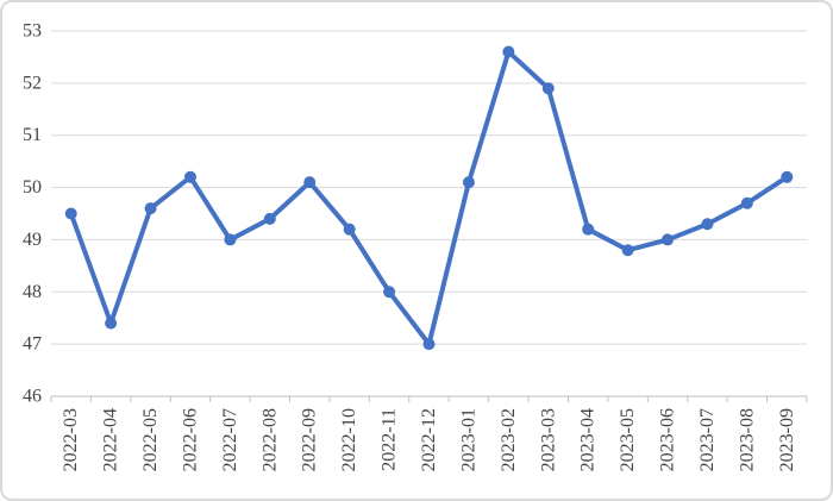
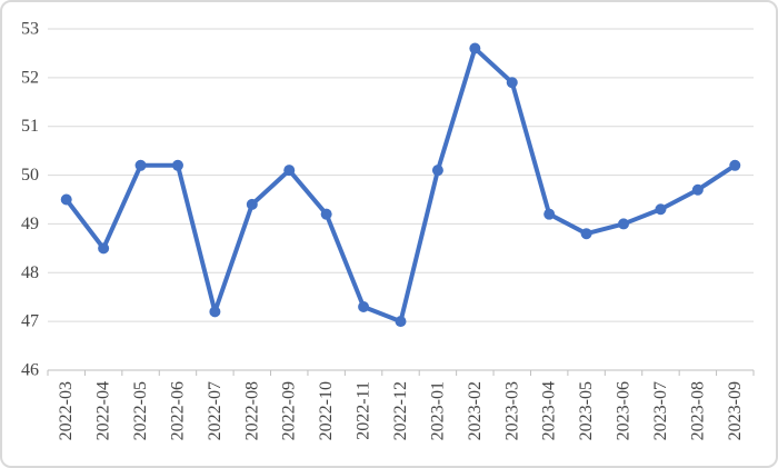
2022-04: 47.4 -> 48.5
2022-05: 49.6 -> 50.2
2022-07: 49.0 -> 47.2
2022-11: 48.0 -> 47.3
